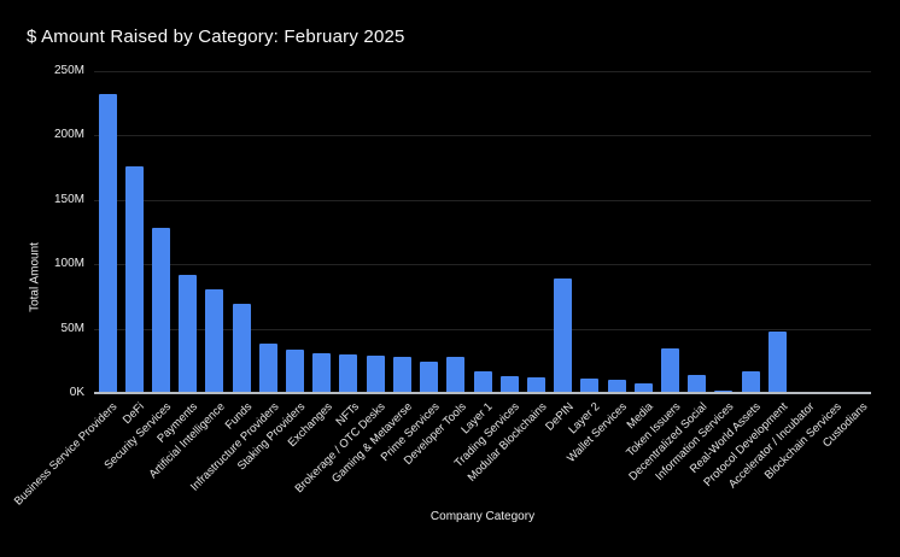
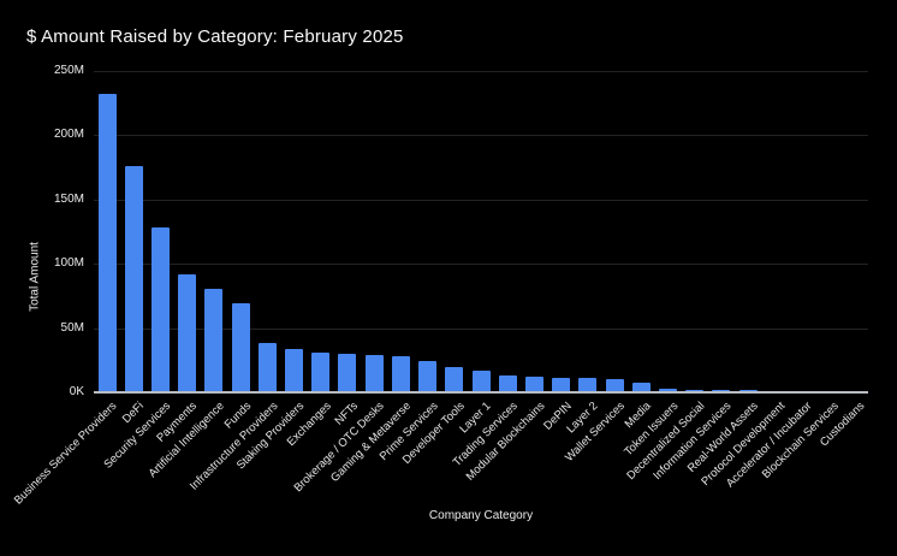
Developer Tools: 28M -> 20M
DePIN: 89M -> 11M
Token Issuers: 35M -> 2M
Decentralized Social: 14M -> 2M
Real-World Assets: 17M -> 2M
Protocol Development: 48M -> 1M
